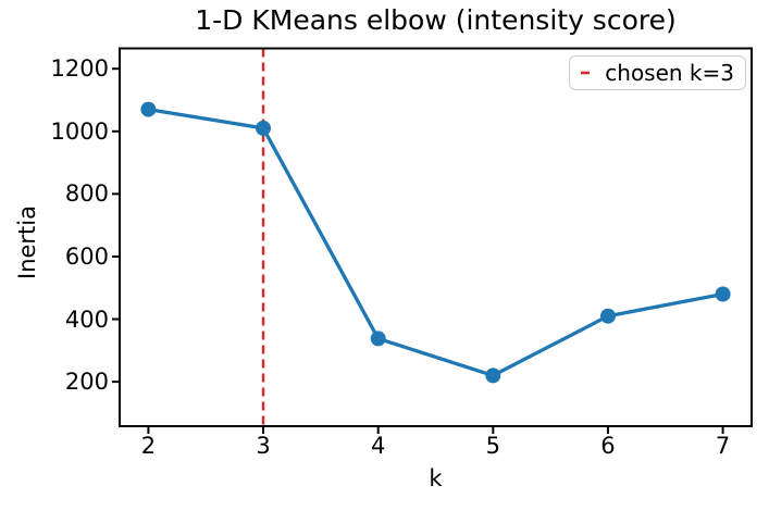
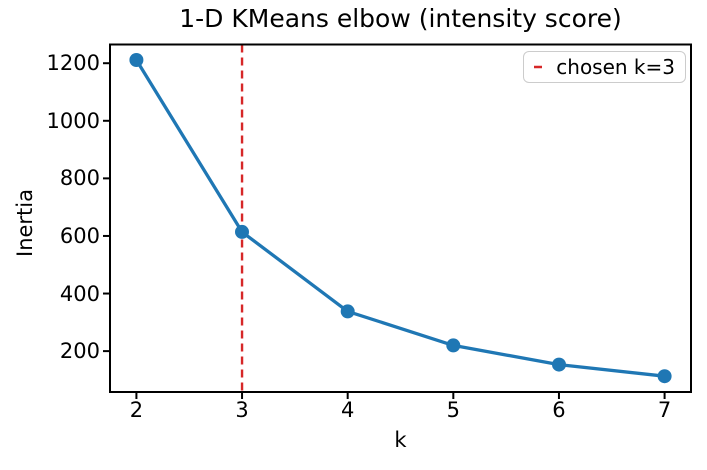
2: 1070 -> 1210
3: 1010 -> 610
6: 410 -> 150
7: 480 -> 110
